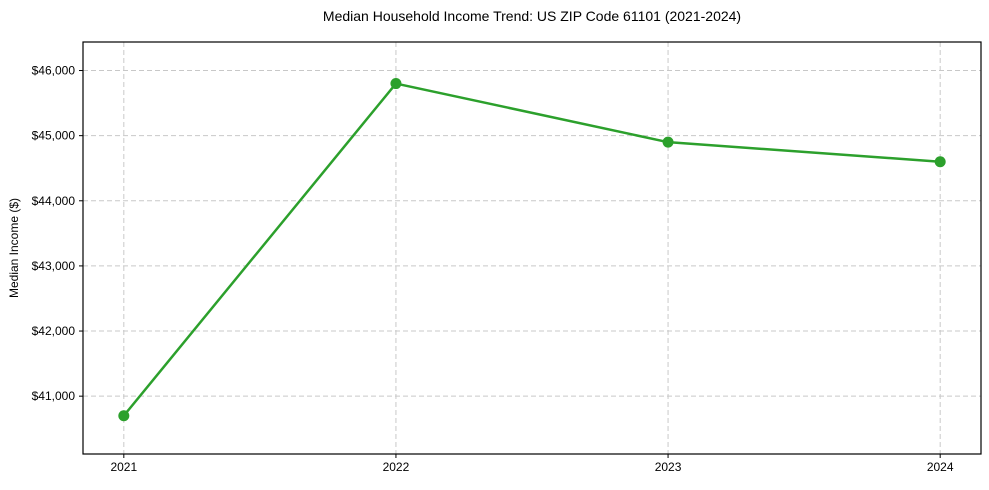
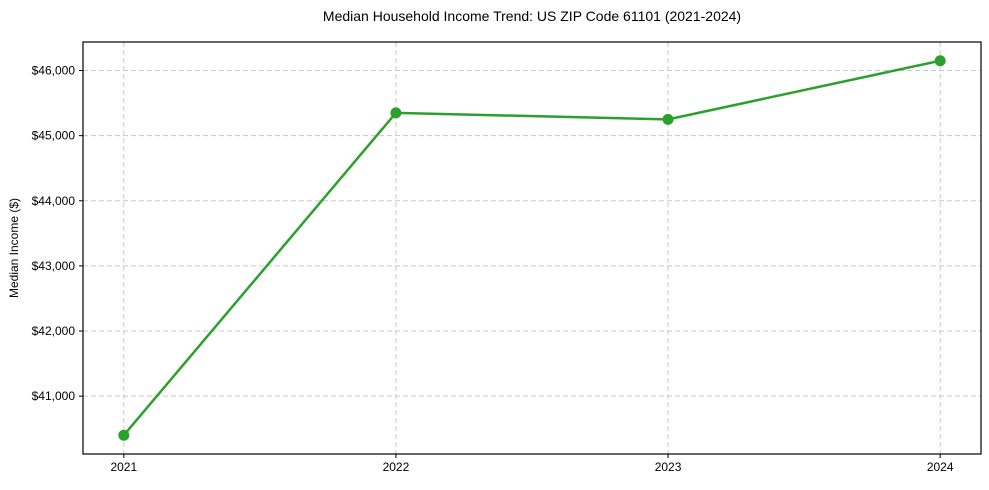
2021: $40700 -> $40400
2022: $45800 -> $45400
2023: $44900 -> $45200
2024: $44600 -> $46200
